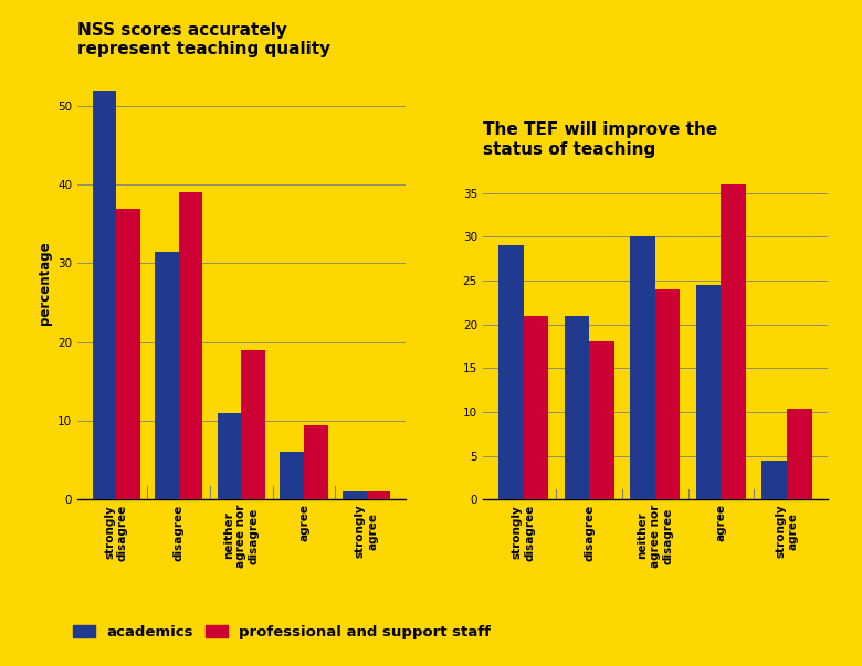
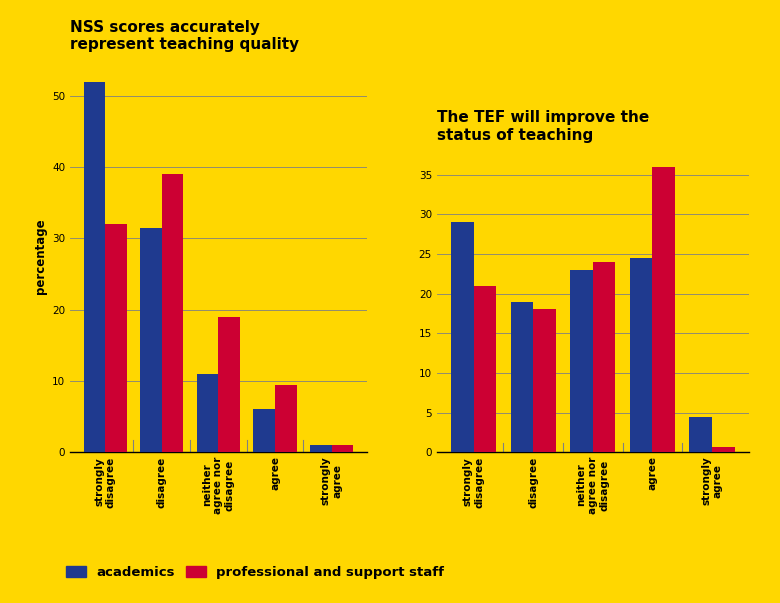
NSS scores accurately represent teaching quality/professional and support staff/strongly disagree: 37.0 -> 32.0
The TEF will improve the status of teaching/academics/disagree: 21.0 -> 19.0
The TEF will improve the status of teaching/academics/neither agree nor disagree: 30.0 -> 23.0
The TEF will improve the status of teaching/professional and support staff/strongly agree: 10.4 -> 0.7
